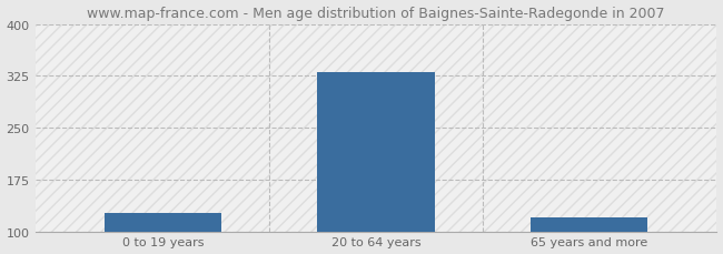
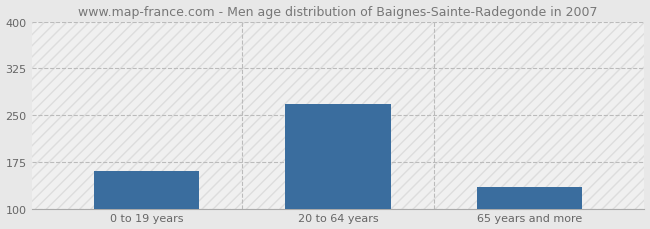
0 to 19 years: 127 -> 160
20 to 64 years: 330 -> 268
65 years and more: 120 -> 134
